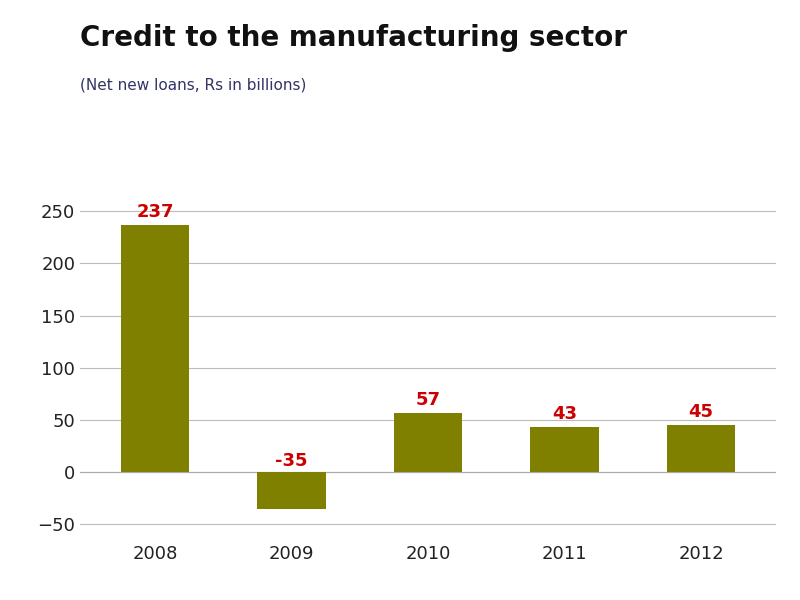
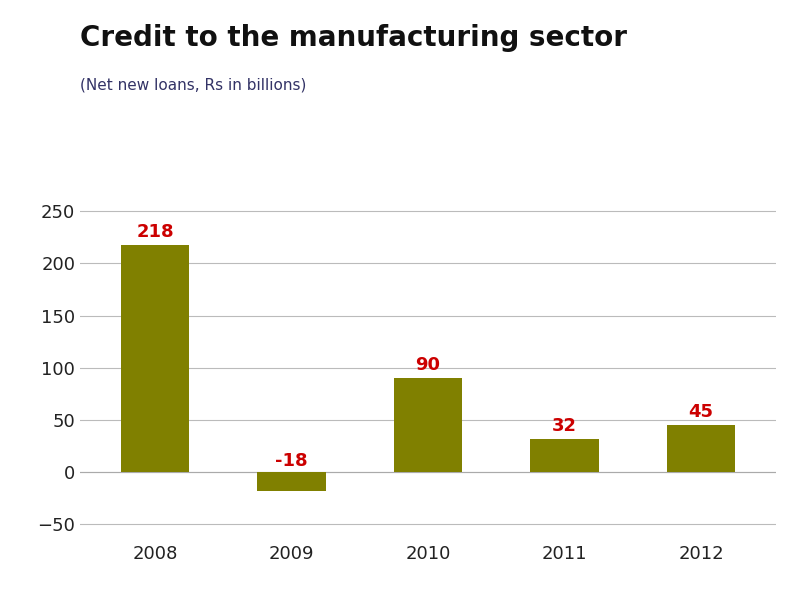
2008: 237 -> 218
2009: -35 -> -18
2010: 57 -> 90
2011: 43 -> 32
